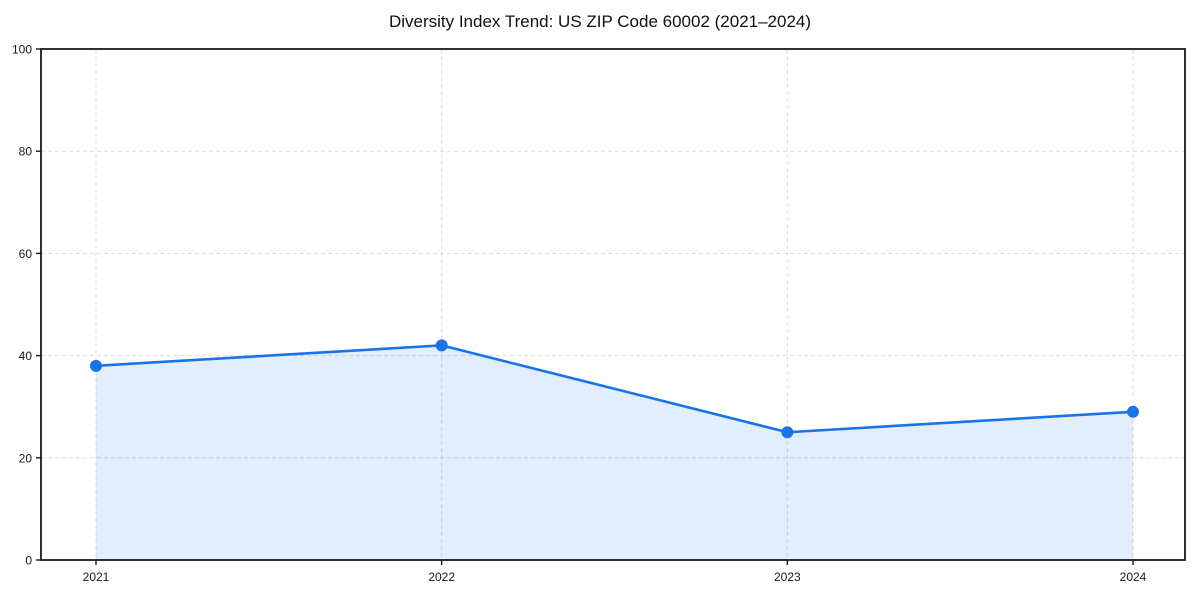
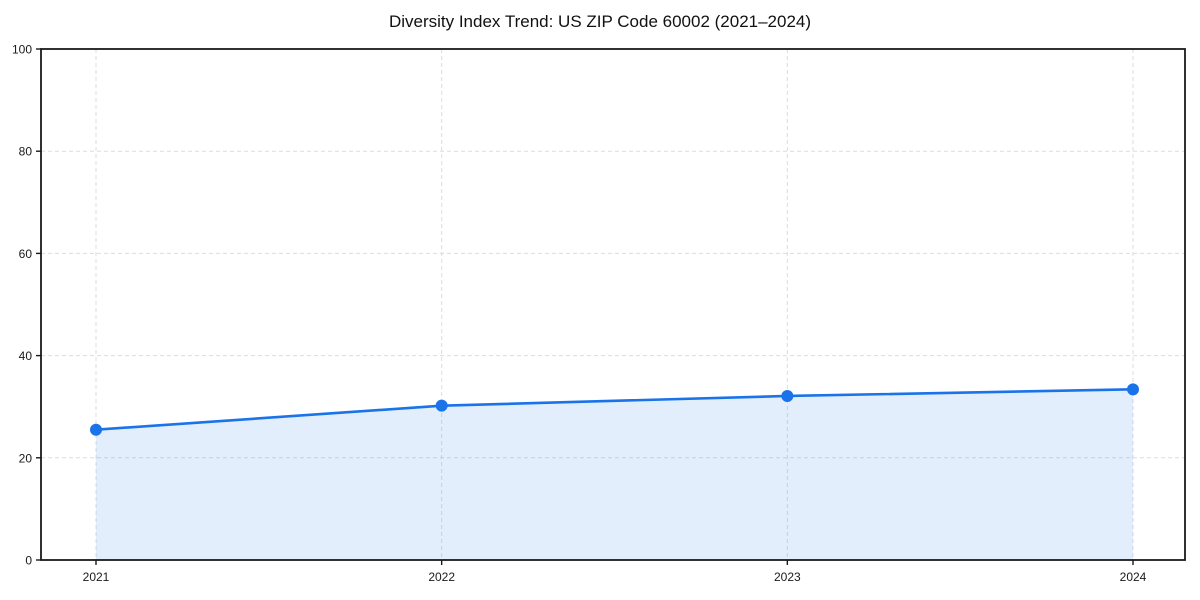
2021: 38 -> 26
2022: 42 -> 30
2023: 25 -> 32
2024: 29 -> 33
